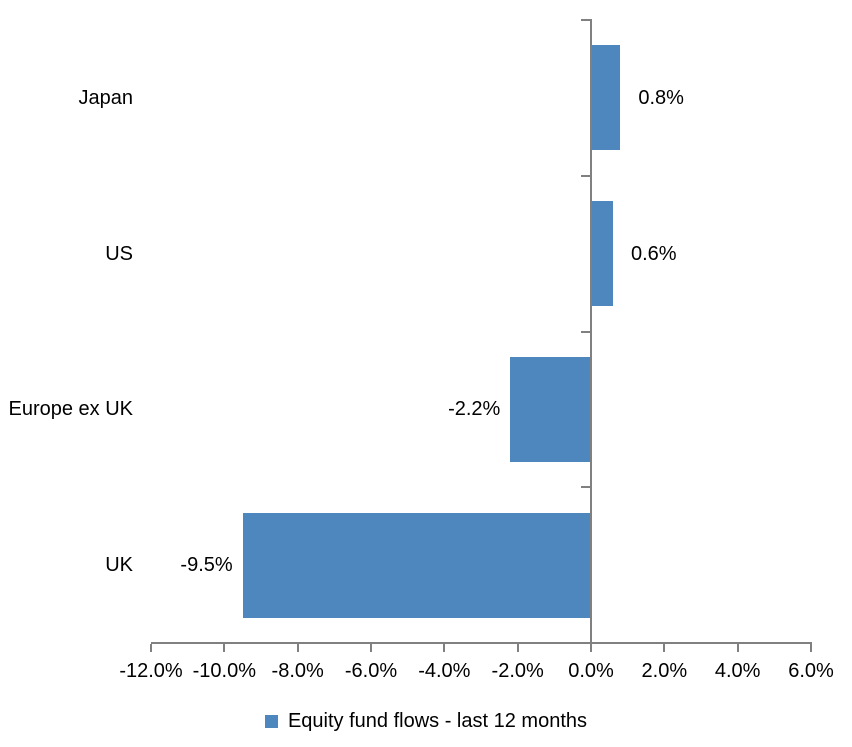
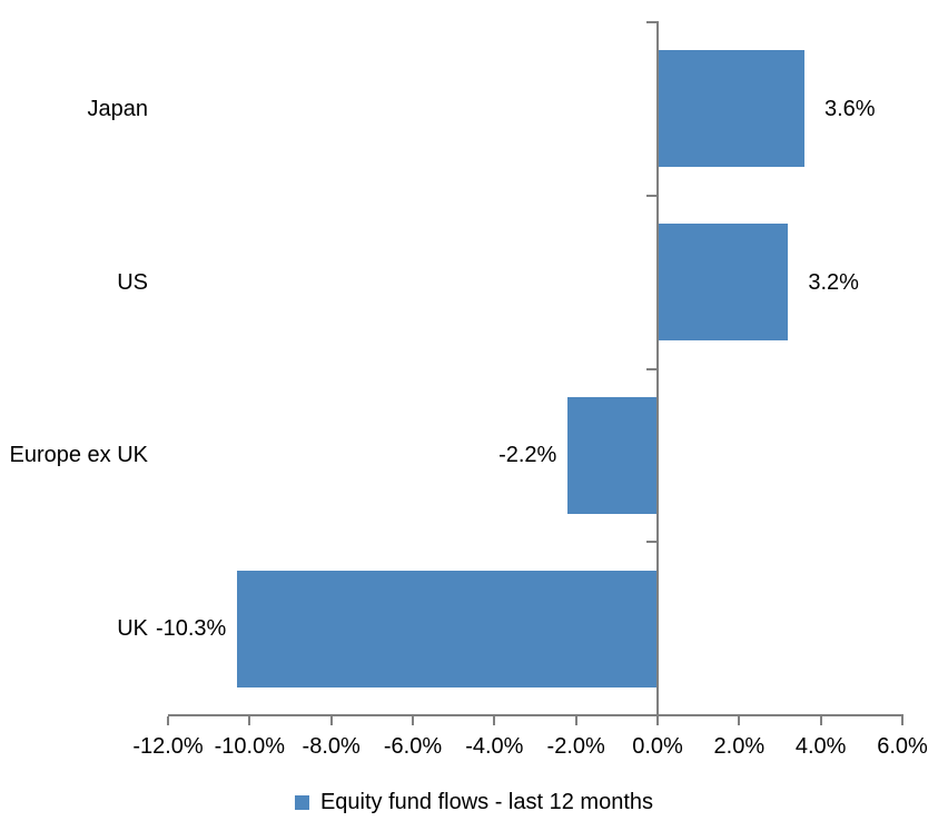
Japan: 0.8% -> 3.6%
US: 0.6% -> 3.2%
UK: -9.5% -> -10.3%
